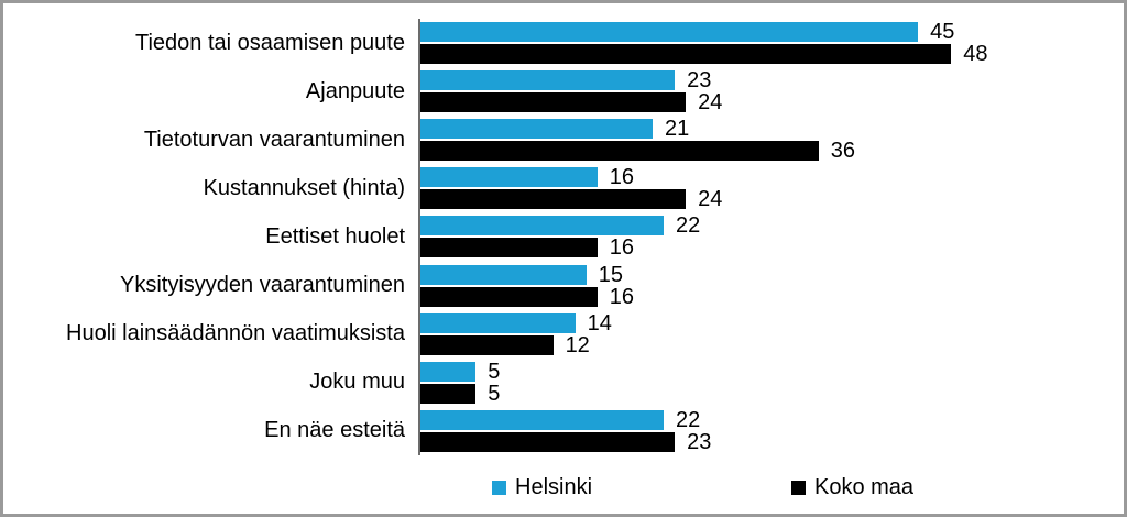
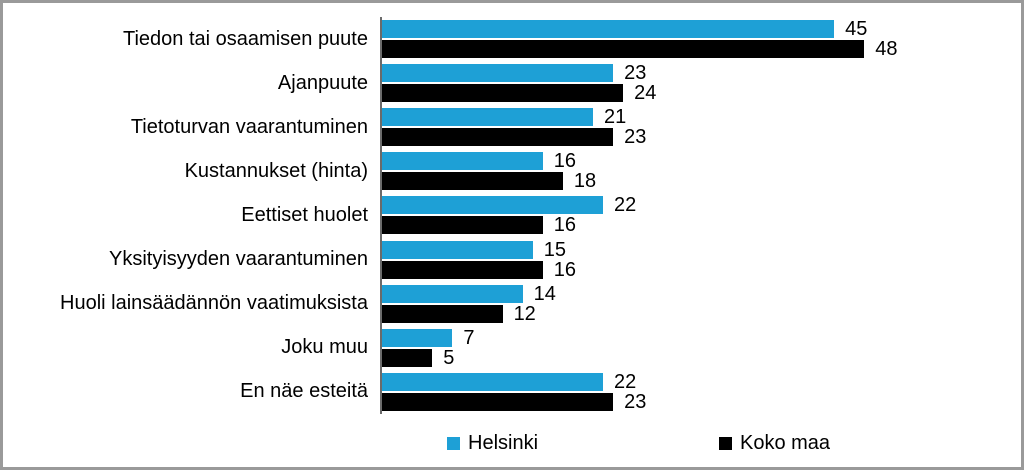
Koko maa/Tietoturvan vaarantuminen: 36 -> 23
Koko maa/Kustannukset (hinta): 24 -> 18
Helsinki/Joku muu: 5 -> 7
